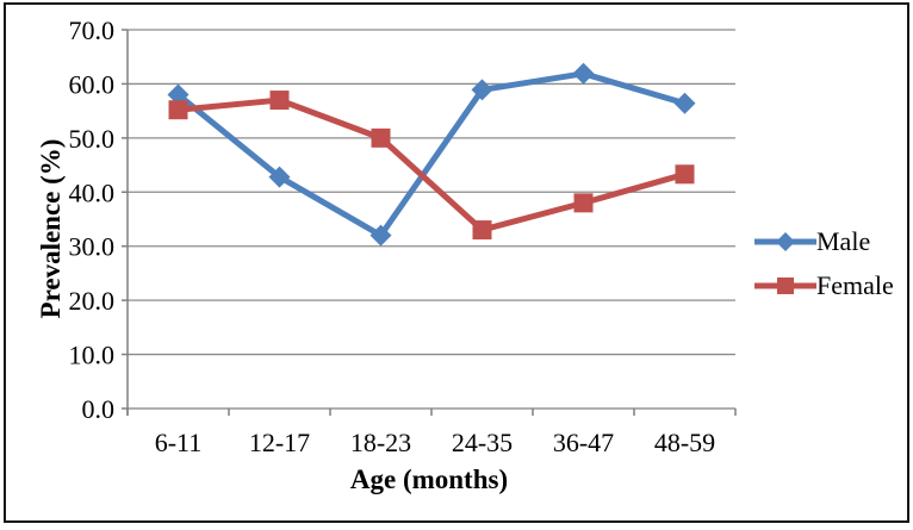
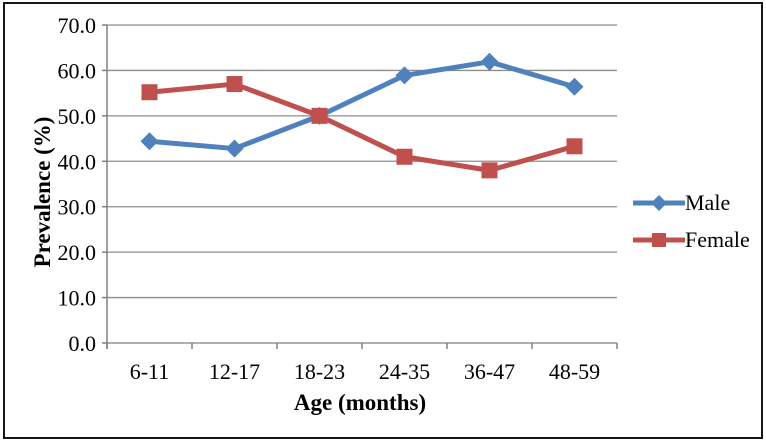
Male/6-11: 58 -> 44
Male/18-23: 32 -> 50
Female/24-35: 33 -> 41
